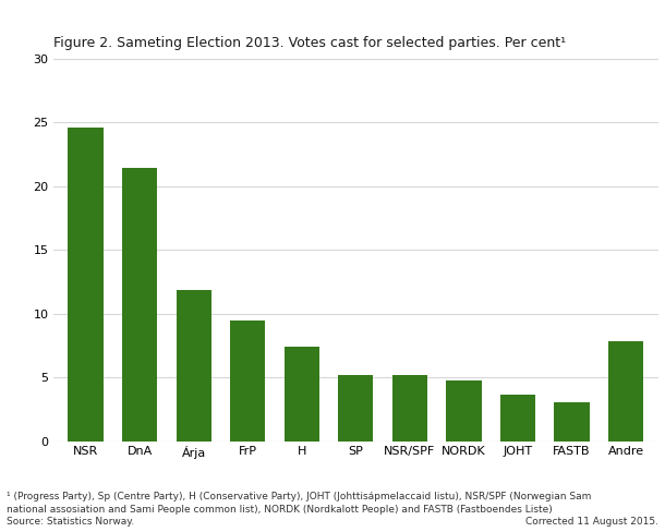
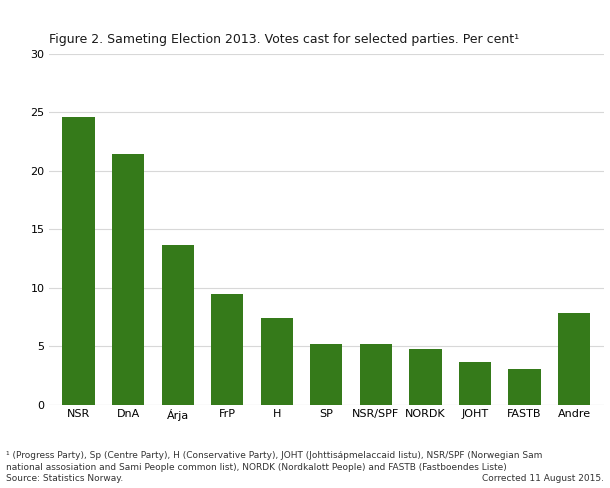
Árja: 11.9 -> 13.7
